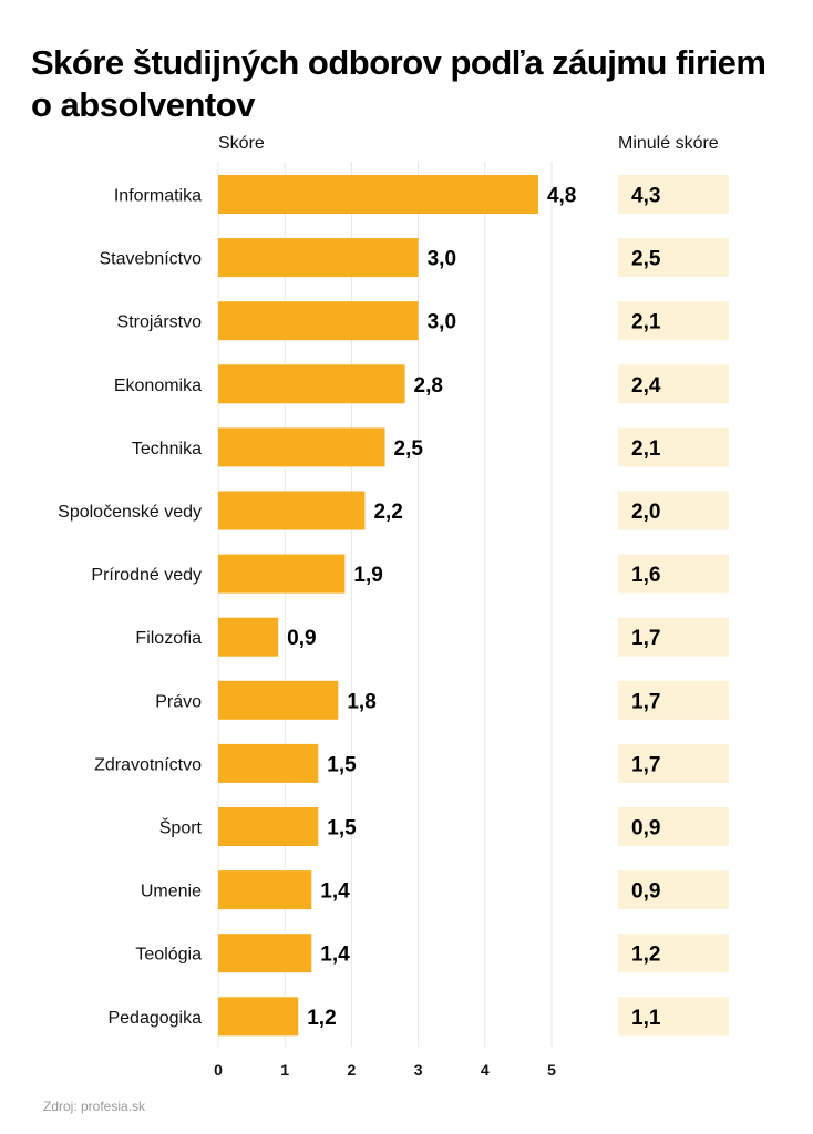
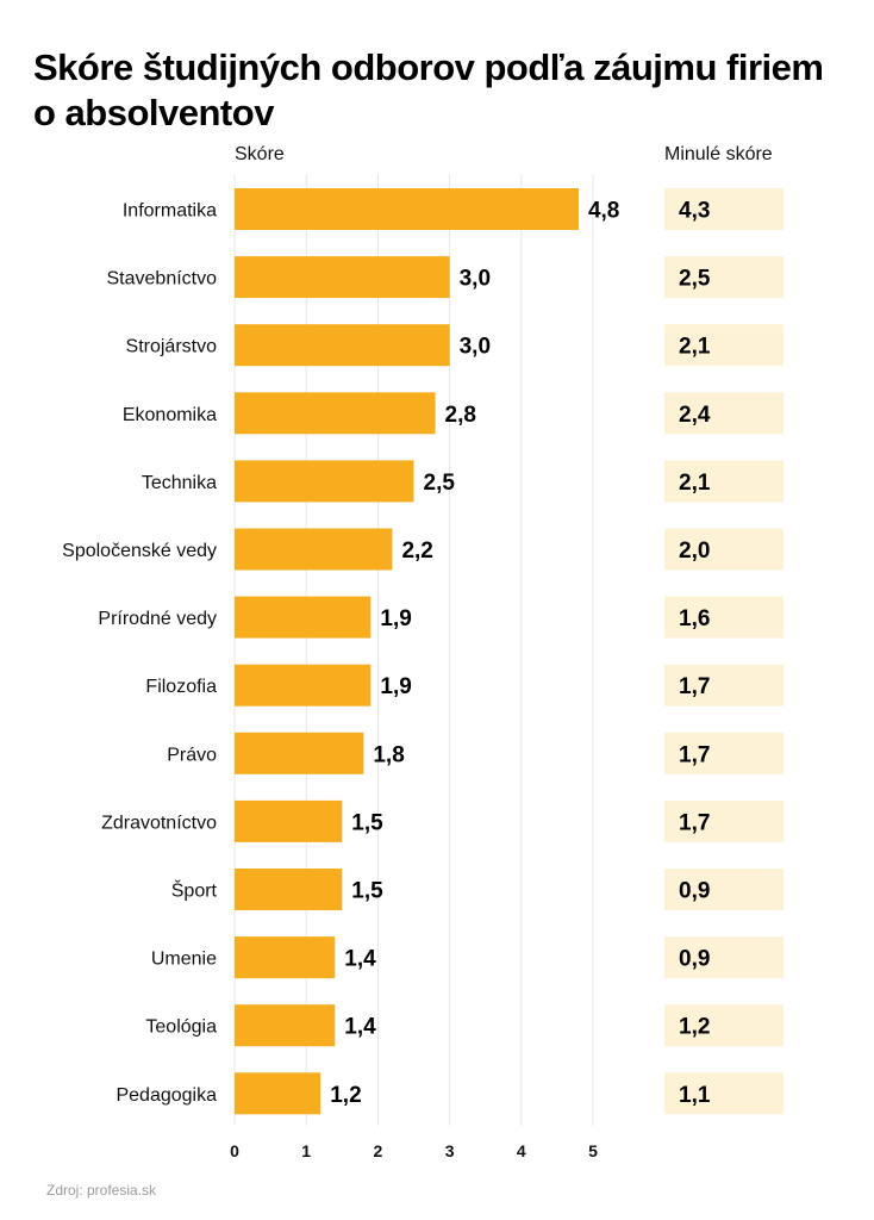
Skóre/Filozofia: 0,9 -> 1,9
